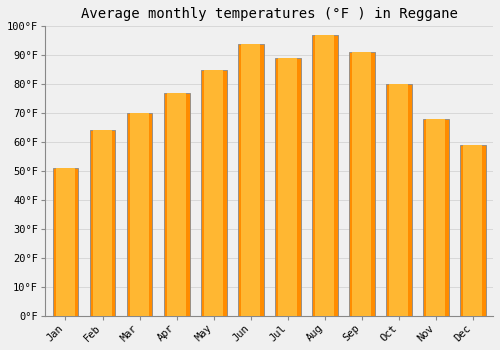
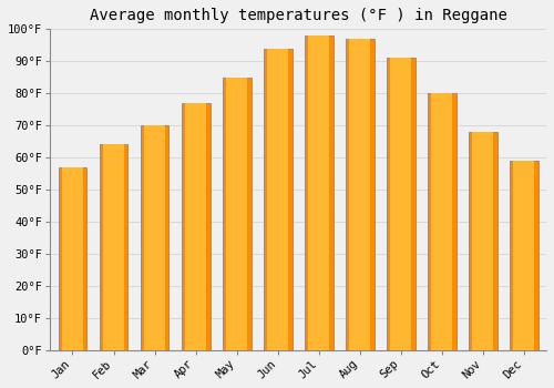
Jan: 51°F -> 57°F
Jul: 89°F -> 98°F
